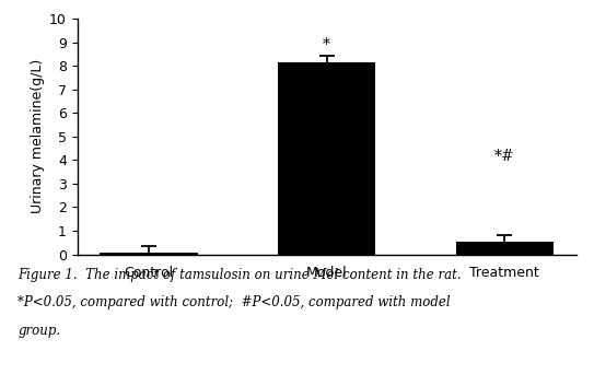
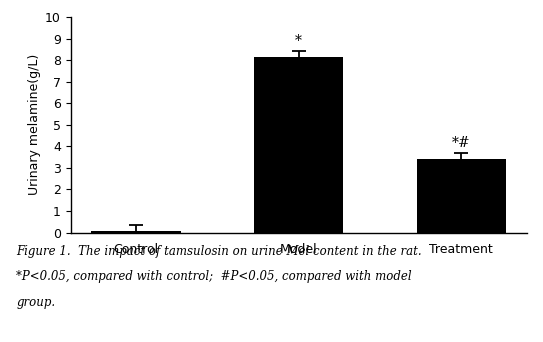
Treatment: 0.55 -> 3.42
